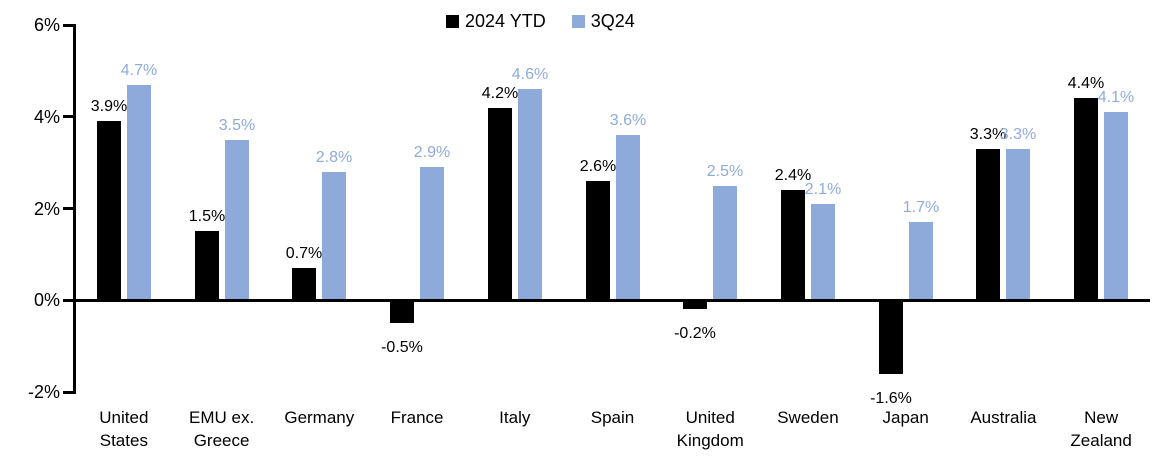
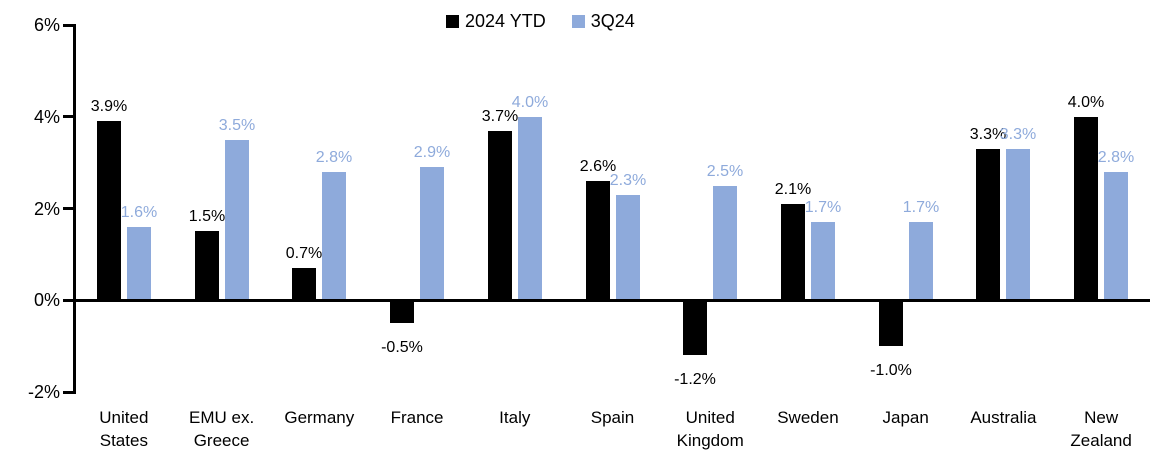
3Q24/United States: 4.7% -> 1.6%
2024 YTD/Italy: 4.2% -> 3.7%
3Q24/Italy: 4.6% -> 4.0%
3Q24/Spain: 3.6% -> 2.3%
2024 YTD/United Kingdom: -0.2% -> -1.2%
2024 YTD/Sweden: 2.4% -> 2.1%
3Q24/Sweden: 2.1% -> 1.7%
2024 YTD/Japan: -1.6% -> -1.0%
2024 YTD/New Zealand: 4.4% -> 4.0%
3Q24/New Zealand: 4.1% -> 2.8%
